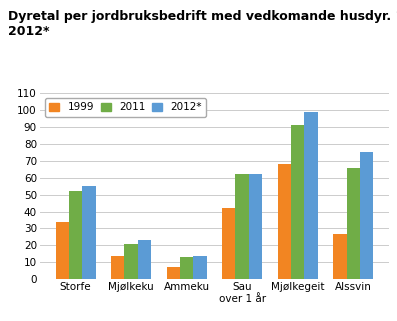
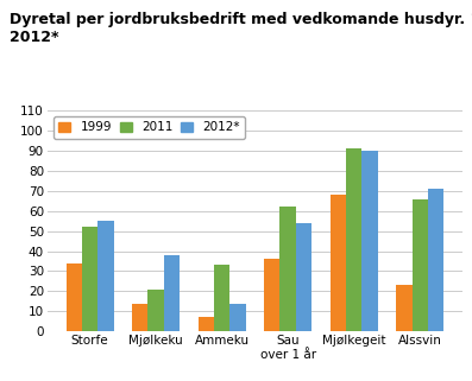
2012*/Mjølkeku: 23 -> 38
2011/Ammeku: 13 -> 33
1999/Sau over 1 år: 42 -> 36
2012*/Sau over 1 år: 62 -> 54
2012*/Mjølkegeit: 99 -> 90
1999/Alssvin: 27 -> 23
2012*/Alssvin: 75 -> 71
